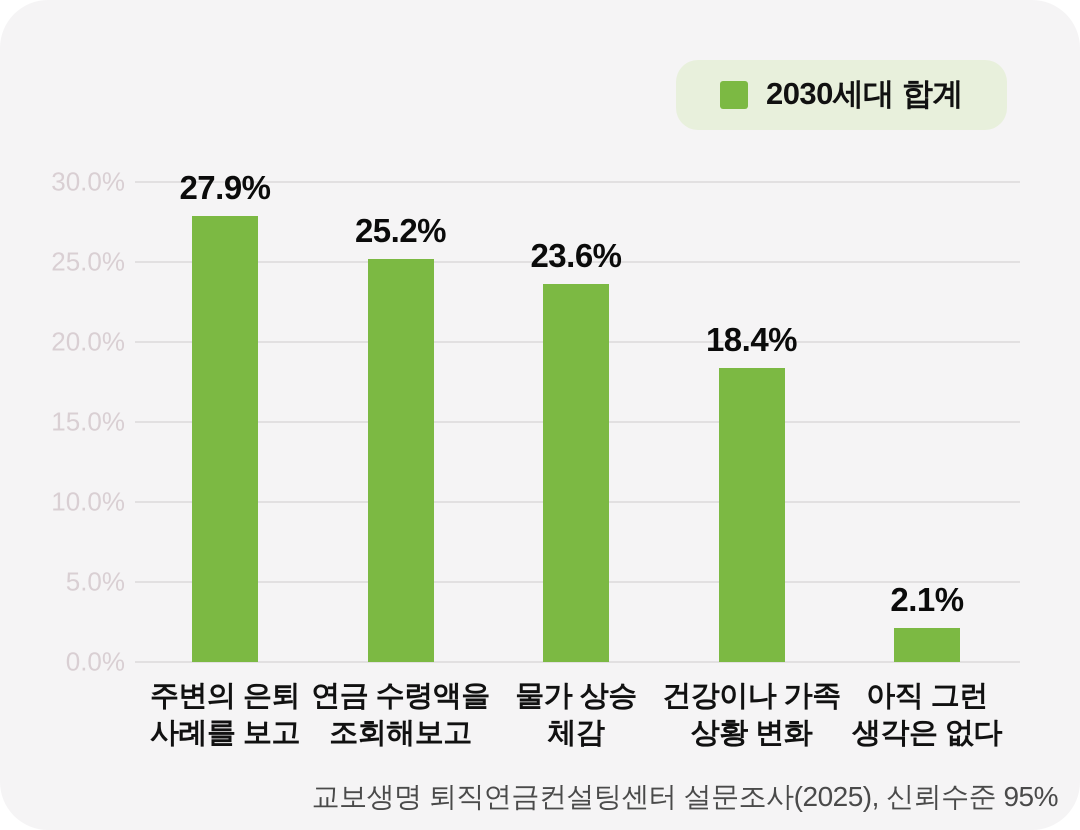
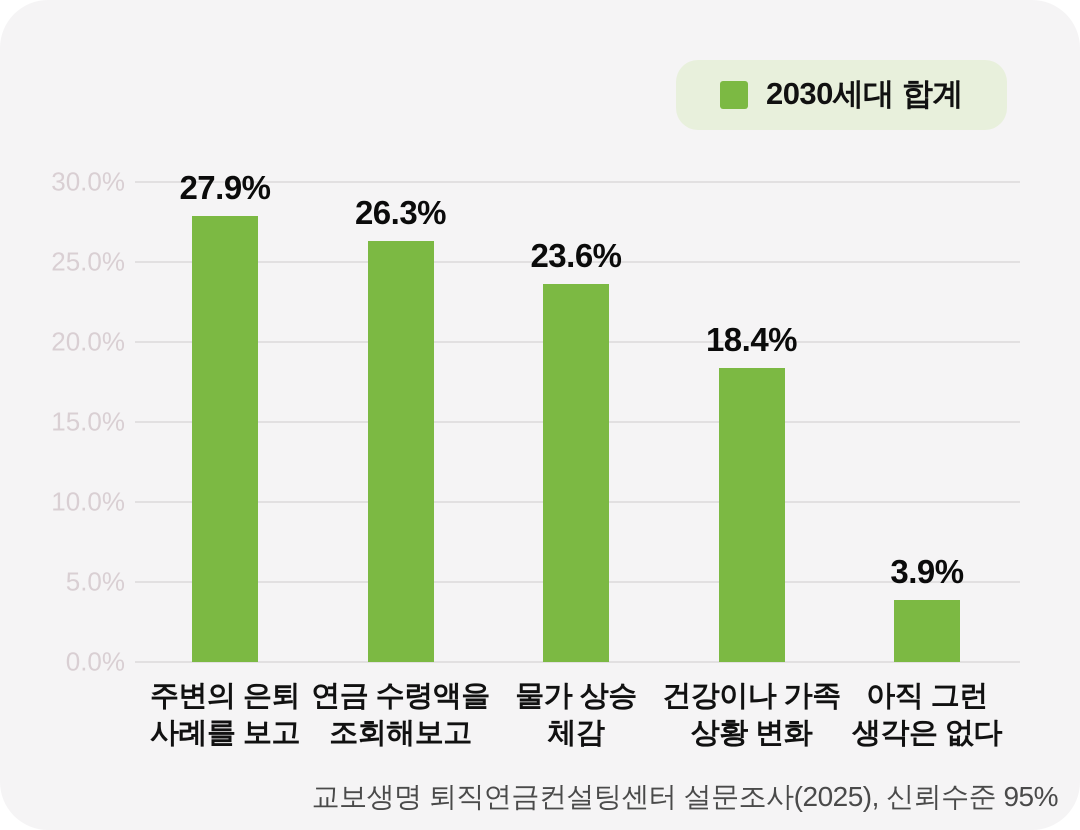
연금 수령액을 조회해보고: 25.2% -> 26.3%
아직 그런 생각은 없다: 2.1% -> 3.9%
